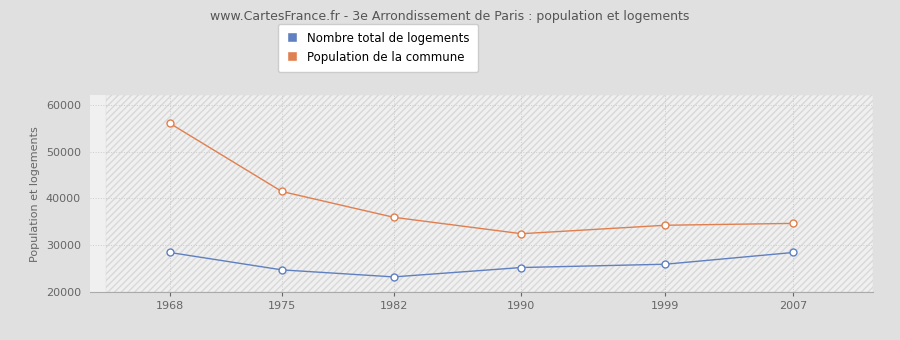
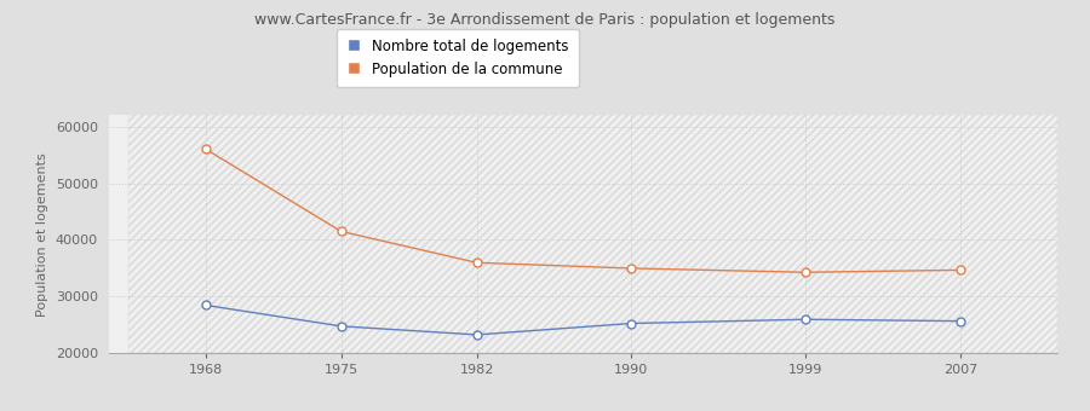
Population de la commune/1990: 32500 -> 35000
Nombre total de logements/2007: 28500 -> 25700
